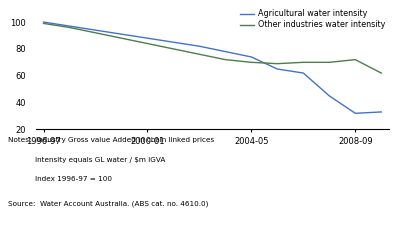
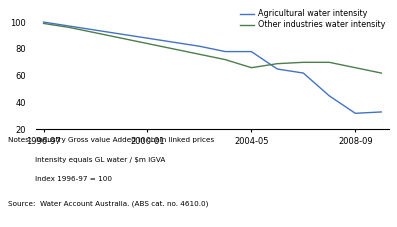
Agricultural water intensity/2004-05: 74 -> 78
Other industries water intensity/2004-05: 70 -> 66
Other industries water intensity/2008-09: 72 -> 66
